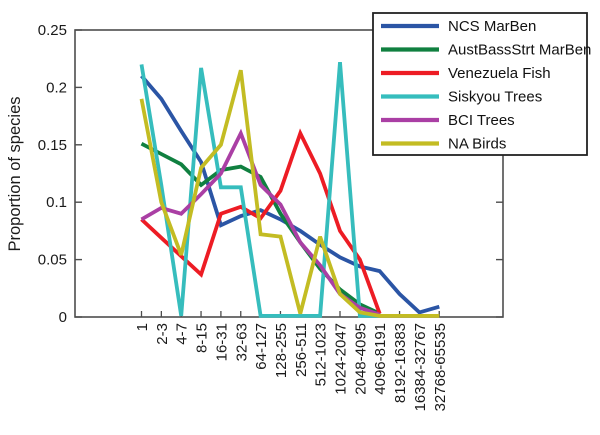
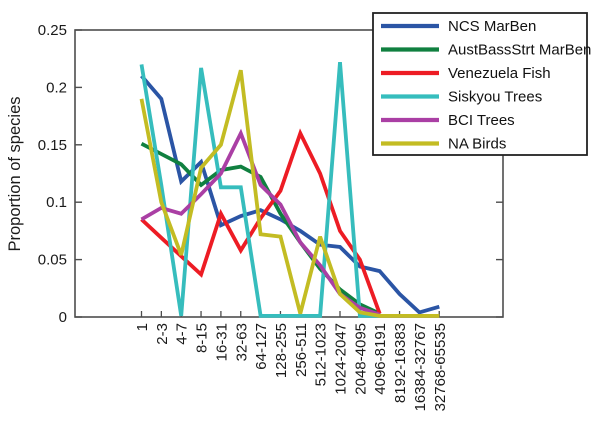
NCS MarBen/4-7: 0.162 -> 0.118
Venezuela Fish/32-63: 0.096 -> 0.058
NCS MarBen/1024-2047: 0.052 -> 0.061
